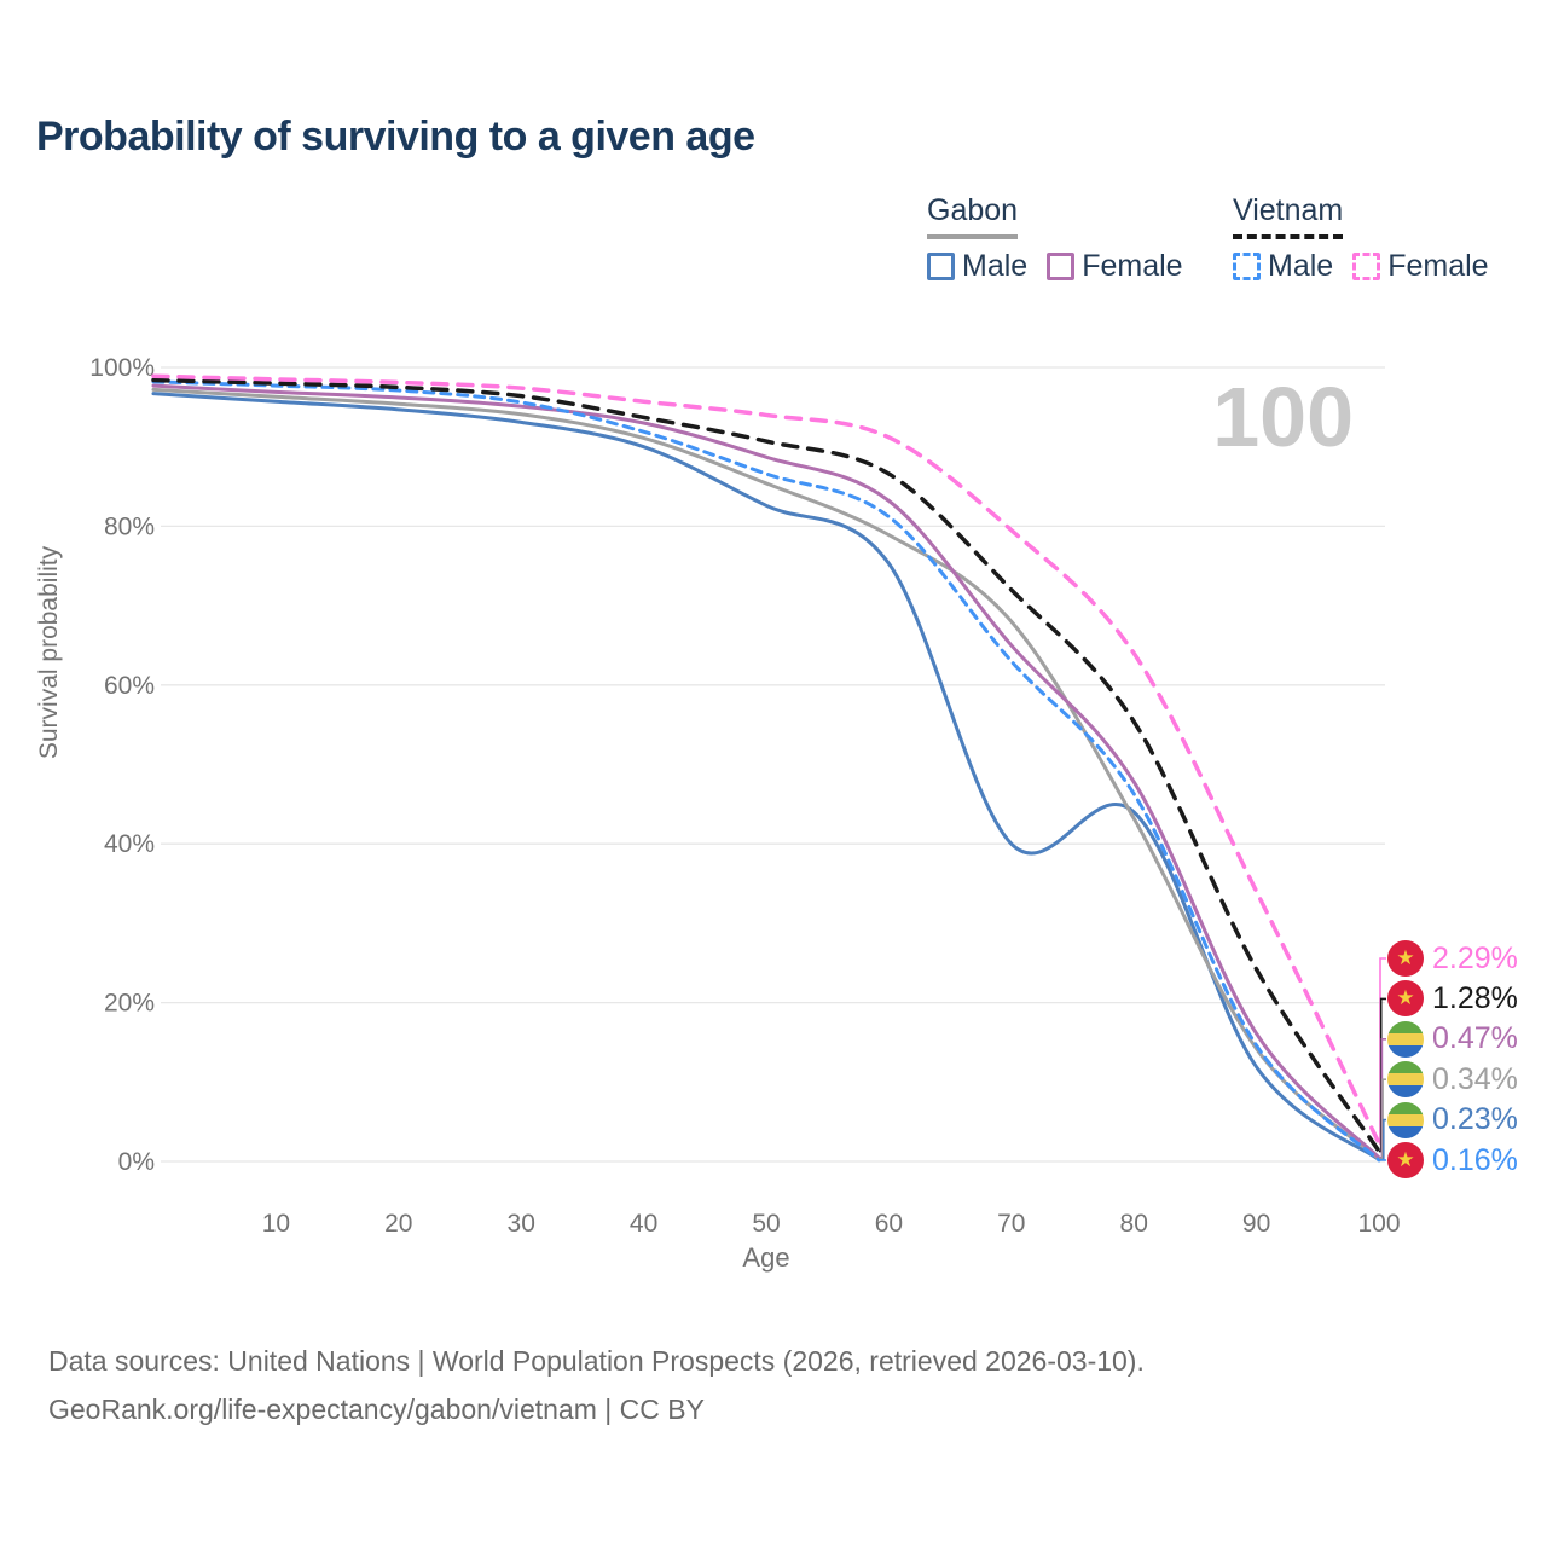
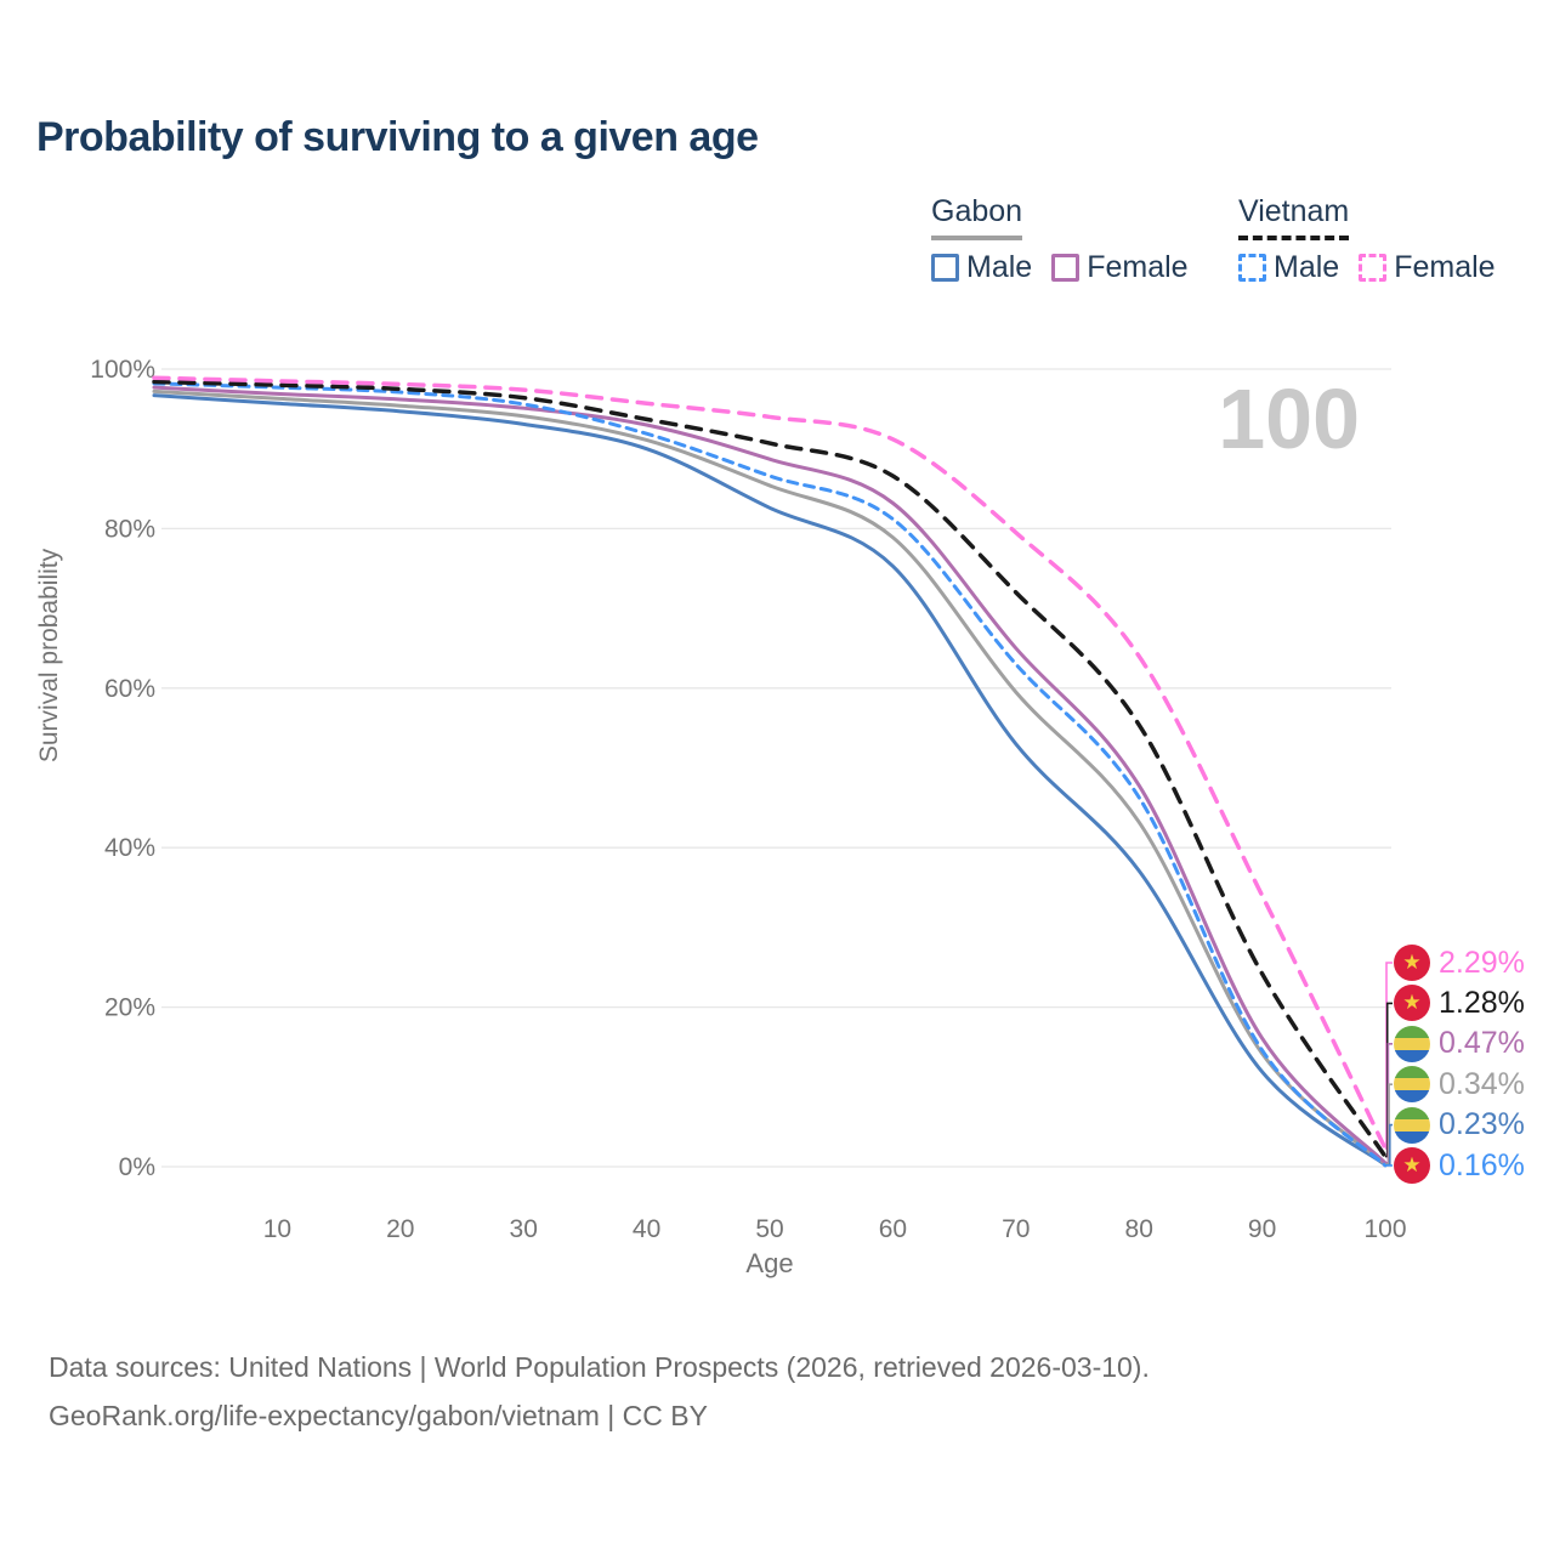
Gabon/70: 68% -> 60%
Gabon Male/70: 40% -> 53%
Gabon Male/80: 44% -> 37%
